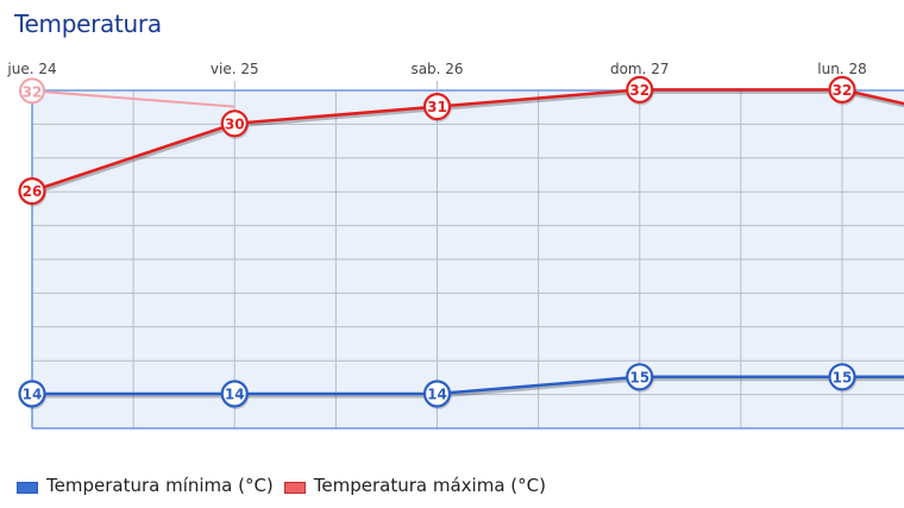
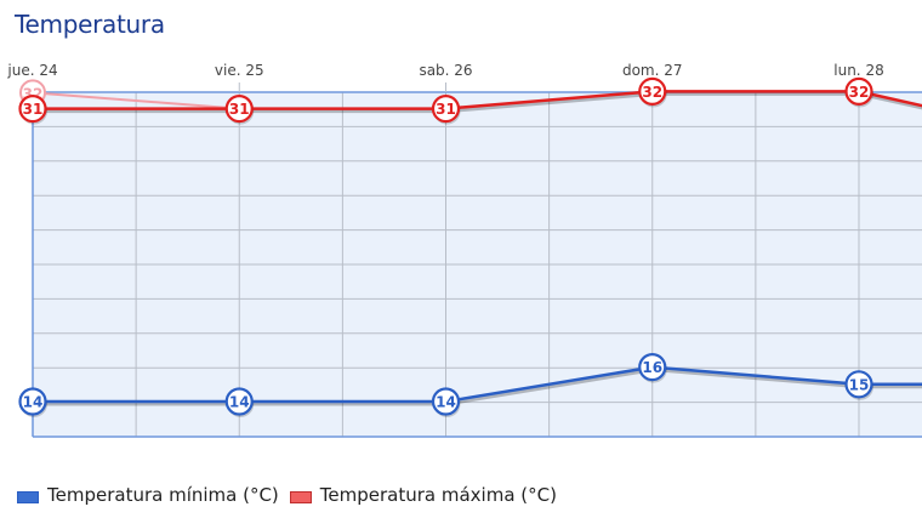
Temperatura máxima (°C)/jue. 24: 26 -> 31
Temperatura máxima (°C)/vie. 25: 30 -> 31
Temperatura mínima (°C)/dom. 27: 15 -> 16
